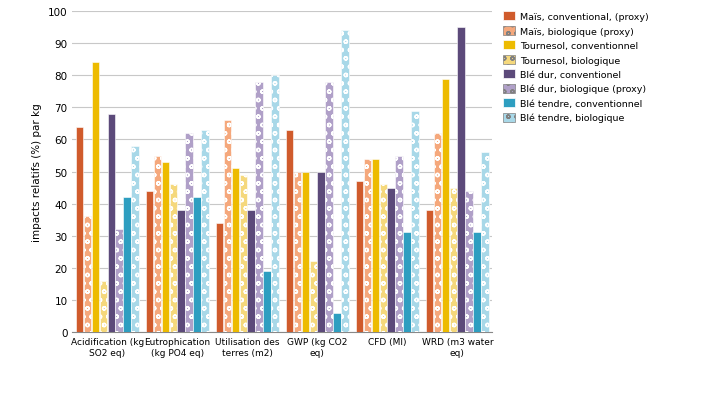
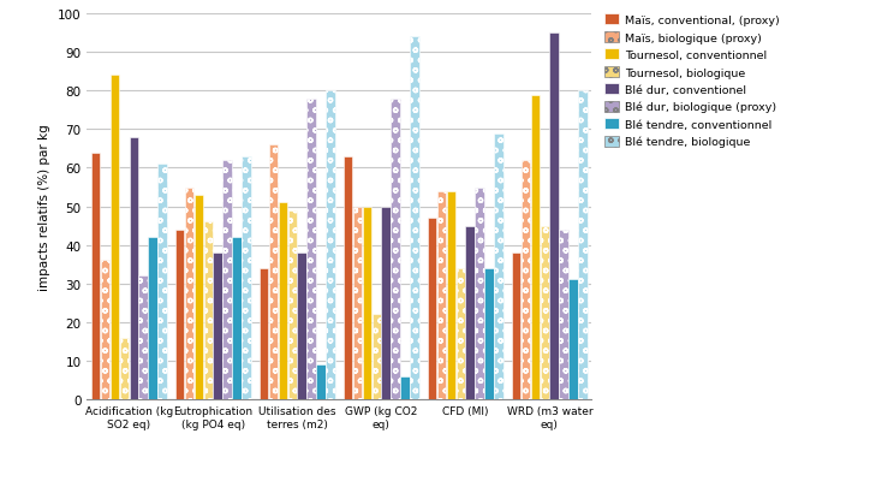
Blé tendre, biologique/Acidification (kg SO2 eq): 58 -> 61
Blé tendre, conventionnel/Utilisation des terres (m2): 19 -> 9
Tournesol, biologique/CFD (MI): 46 -> 34
Blé tendre, conventionnel/CFD (MI): 31 -> 34
Blé tendre, biologique/WRD (m3 water eq): 56 -> 80
